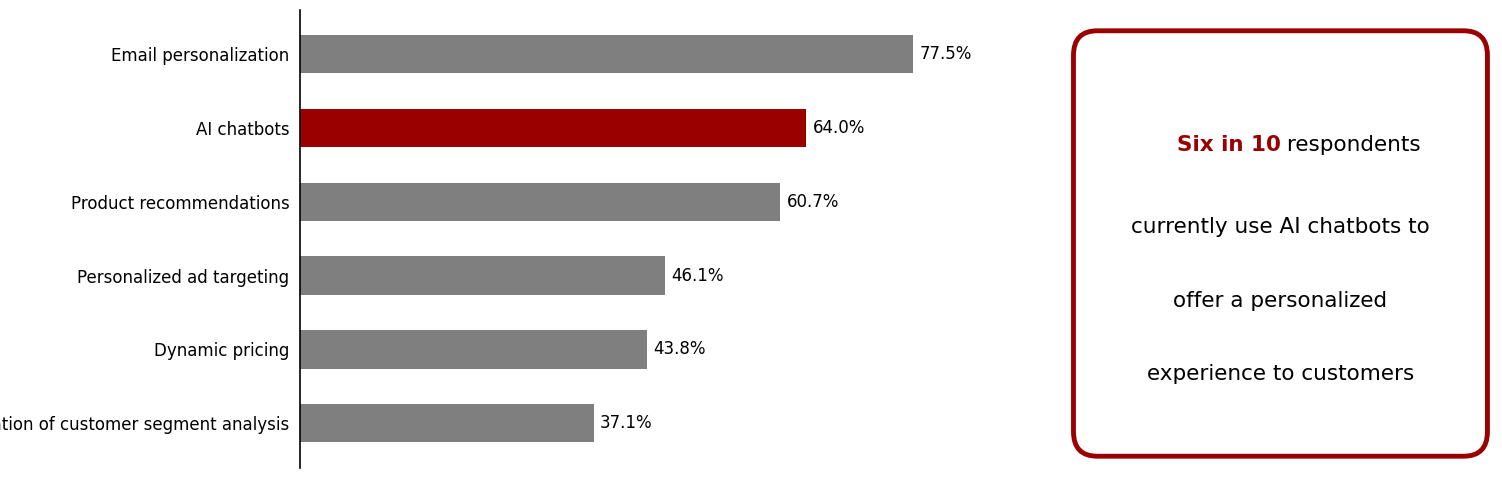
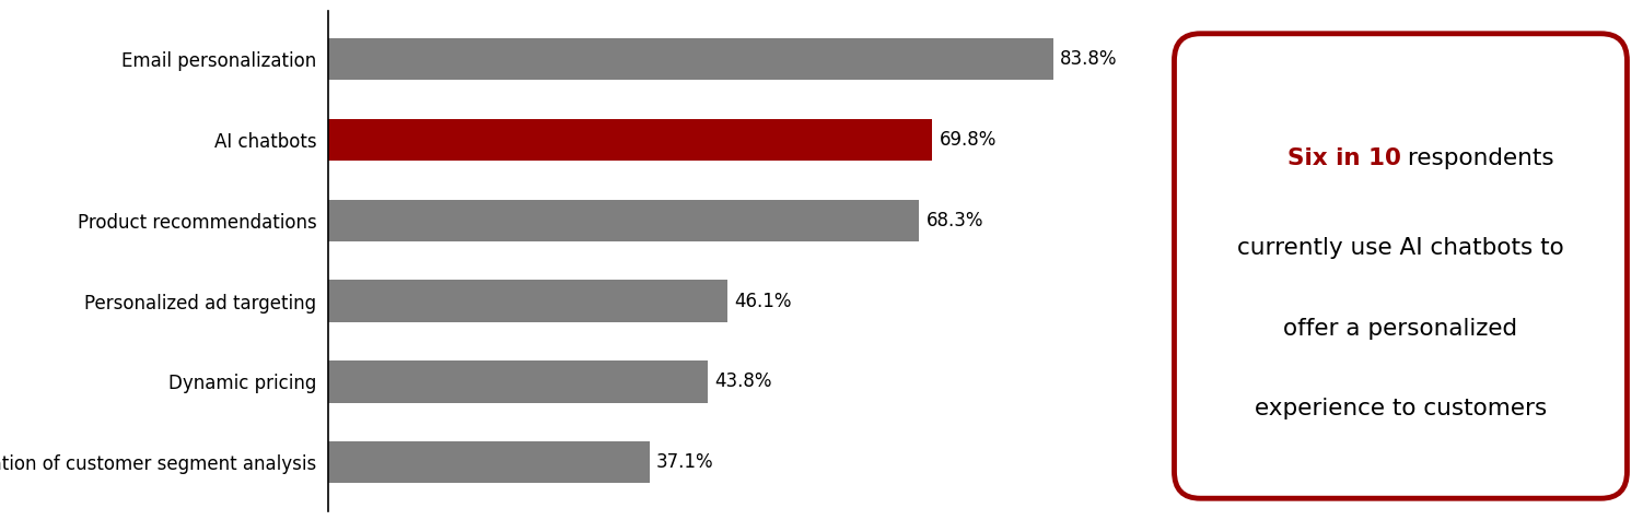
Email personalization: 77.5% -> 83.8%
AI chatbots: 64.0% -> 69.8%
Product recommendations: 60.7% -> 68.3%
